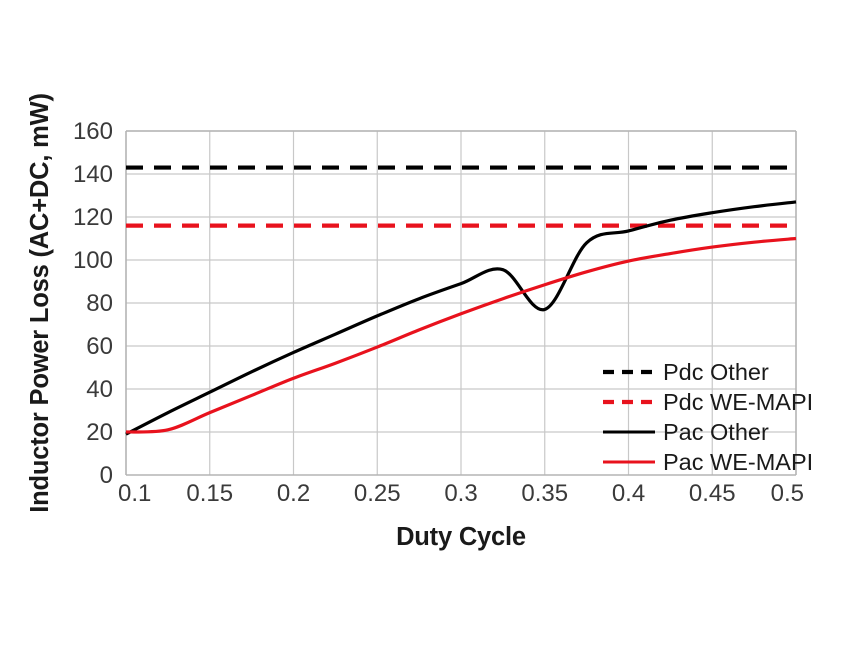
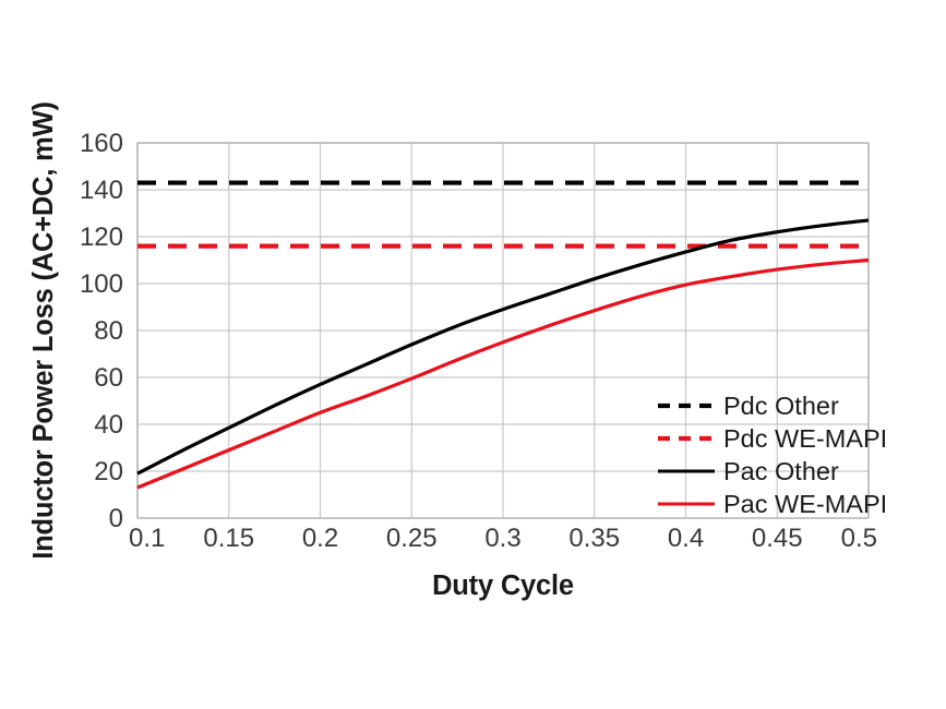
Pac WE-MAPI/0.1: 20 -> 13
Pac Other/0.35: 77 -> 102
